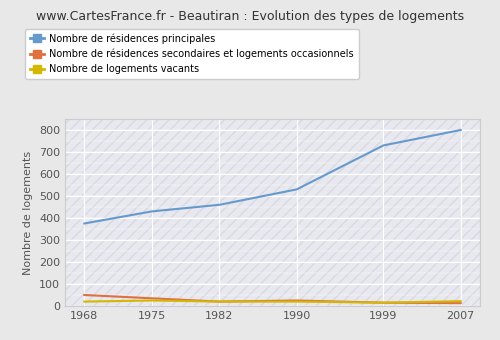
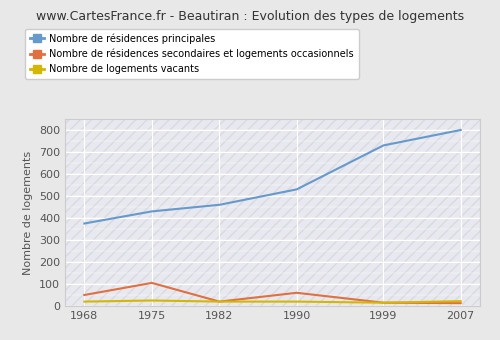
Nombre de résidences secondaires et logements occasionnels/1975: 35 -> 105
Nombre de résidences secondaires et logements occasionnels/1990: 25 -> 60
